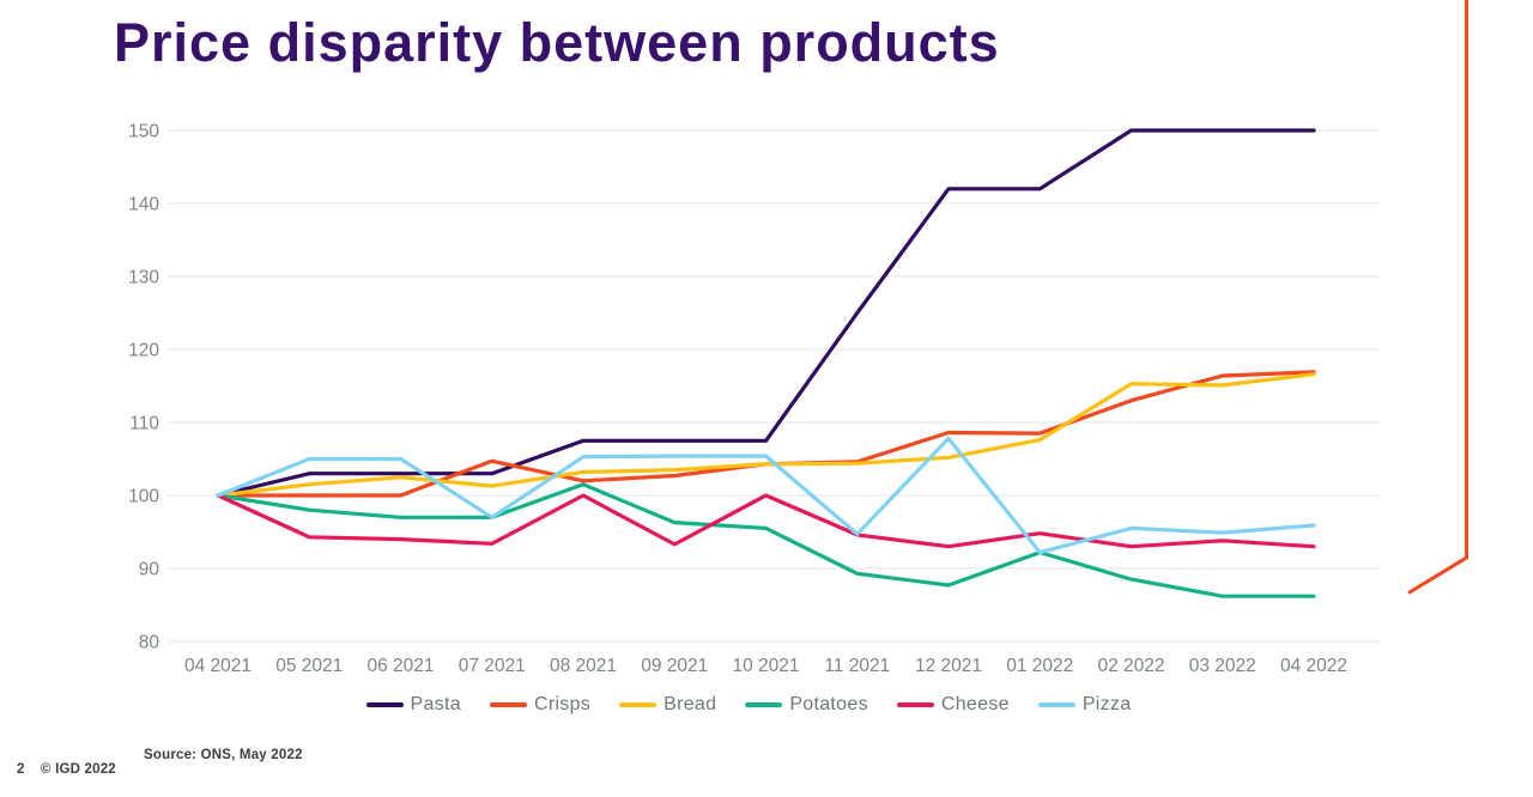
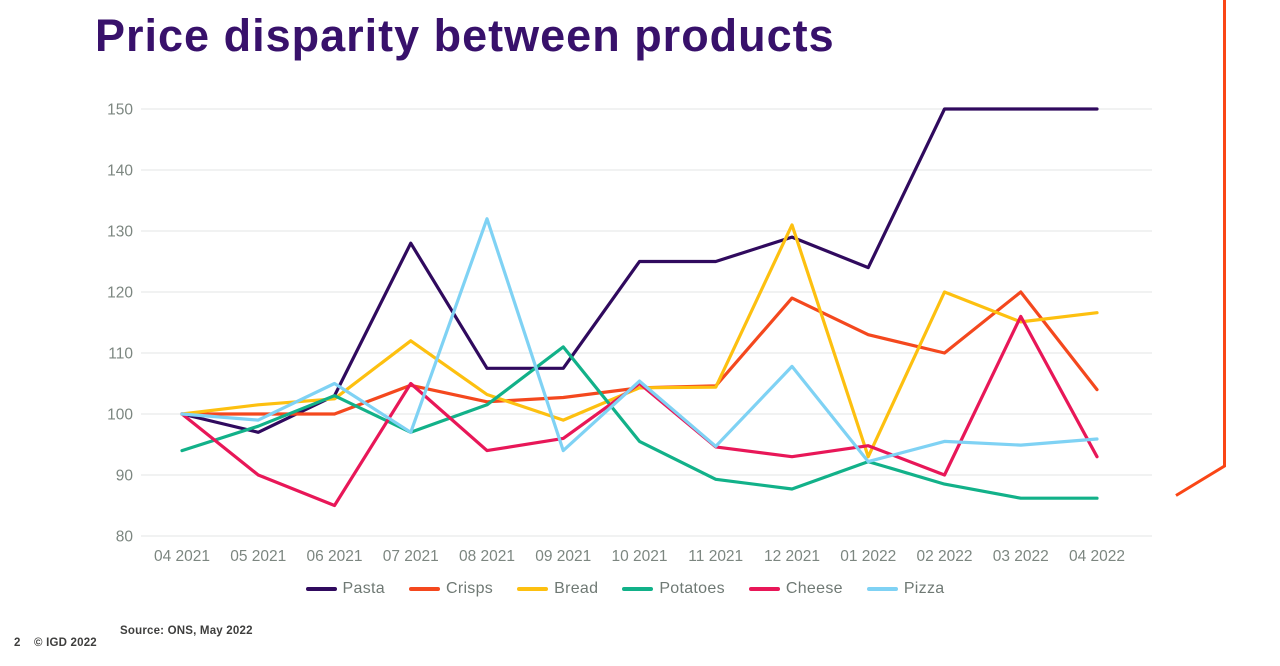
Potatoes/04 2021: 100 -> 94
Pasta/05 2021: 103 -> 97
Cheese/05 2021: 94 -> 90
Pizza/05 2021: 105 -> 99
Potatoes/06 2021: 97 -> 103
Cheese/06 2021: 94 -> 85
Pasta/07 2021: 103 -> 128
Bread/07 2021: 101 -> 112
Cheese/07 2021: 93 -> 105
Cheese/08 2021: 100 -> 94
Pizza/08 2021: 105 -> 132
Bread/09 2021: 104 -> 99
Potatoes/09 2021: 96 -> 111
Cheese/09 2021: 93 -> 96
Pizza/09 2021: 105 -> 94
Pasta/10 2021: 108 -> 125
Cheese/10 2021: 100 -> 105
Pasta/12 2021: 142 -> 129
Crisps/12 2021: 109 -> 119
Bread/12 2021: 105 -> 131
Pasta/01 2022: 142 -> 124
Crisps/01 2022: 108 -> 113
Bread/01 2022: 108 -> 93
Crisps/02 2022: 113 -> 110
Bread/02 2022: 115 -> 120
Cheese/02 2022: 93 -> 90
Crisps/03 2022: 116 -> 120
Cheese/03 2022: 94 -> 116
Crisps/04 2022: 117 -> 104
